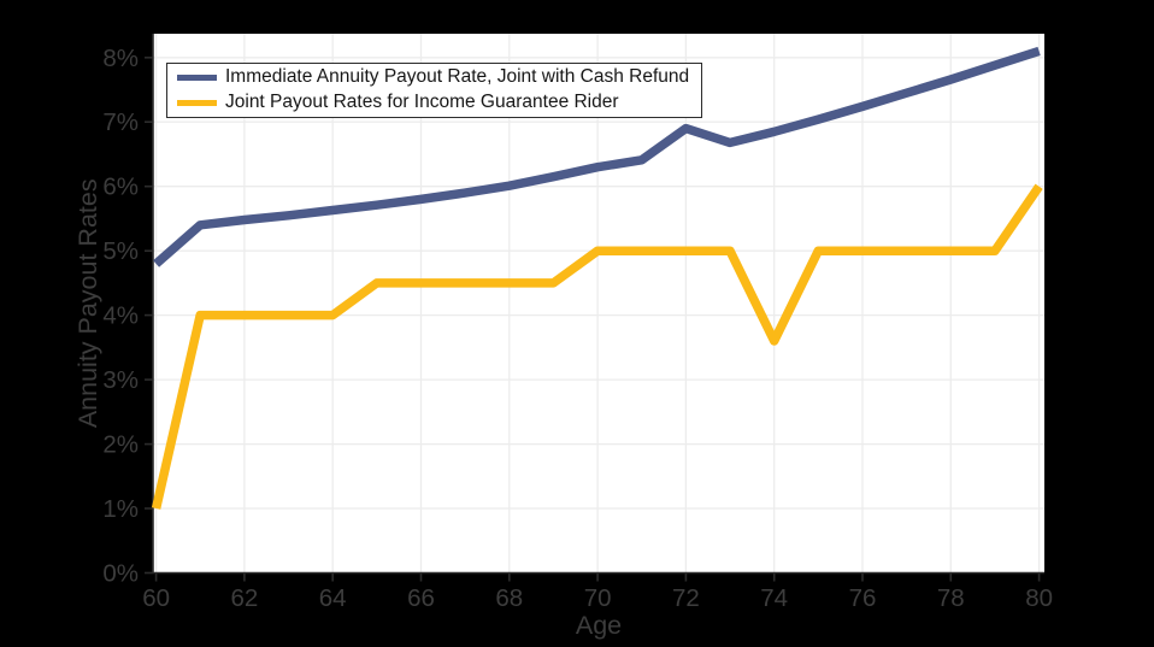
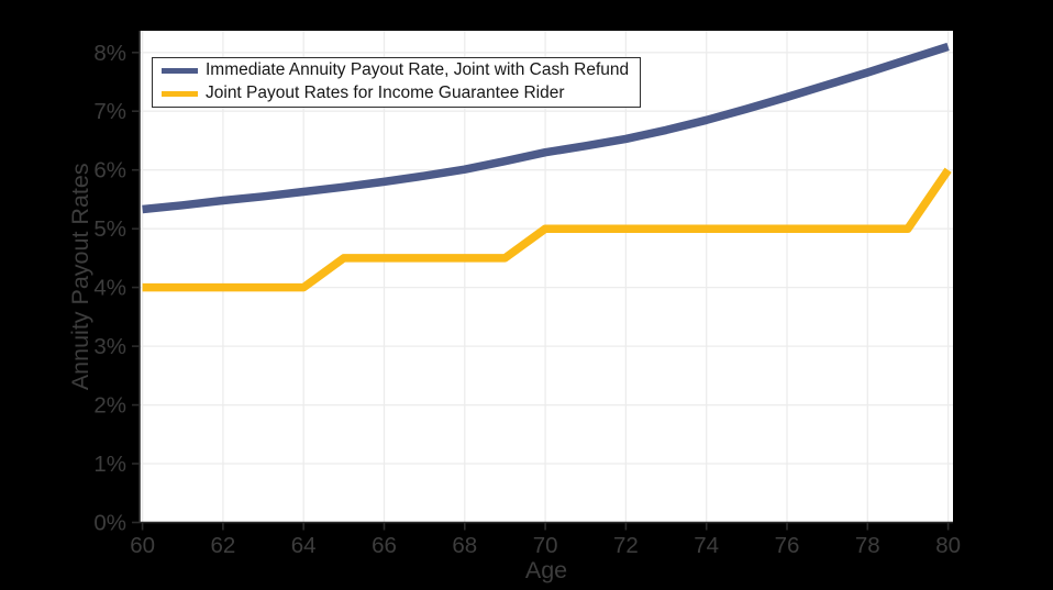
Immediate Annuity Payout Rate, Joint with Cash Refund/60: 4.8% -> 5.3%
Joint Payout Rates for Income Guarantee Rider/60: 1.0% -> 4.0%
Immediate Annuity Payout Rate, Joint with Cash Refund/72: 6.9% -> 6.5%
Joint Payout Rates for Income Guarantee Rider/74: 3.6% -> 5.0%
